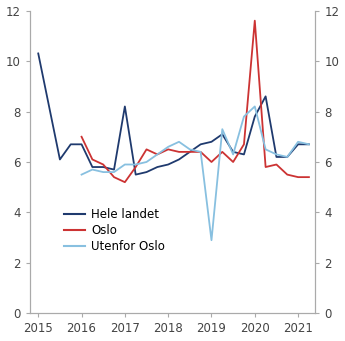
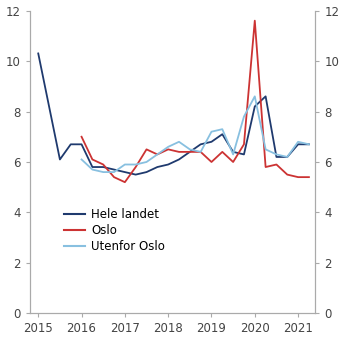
Utenfor Oslo/2016: 5.5 -> 6.1
Hele landet/2017: 8.2 -> 5.6
Utenfor Oslo/2019: 2.9 -> 7.2
Hele landet/2020: 7.8 -> 8.2
Utenfor Oslo/2020: 8.2 -> 8.6
